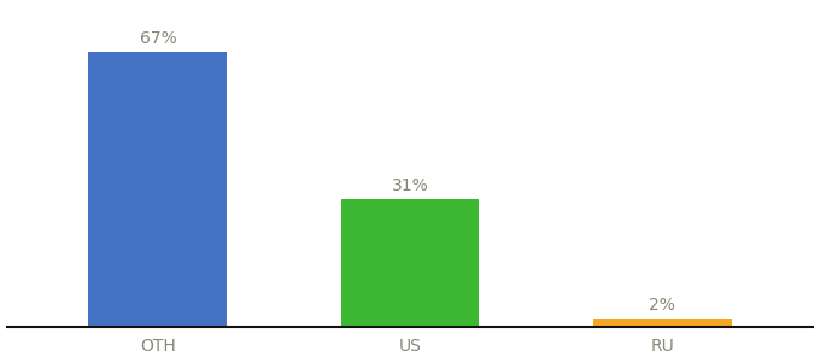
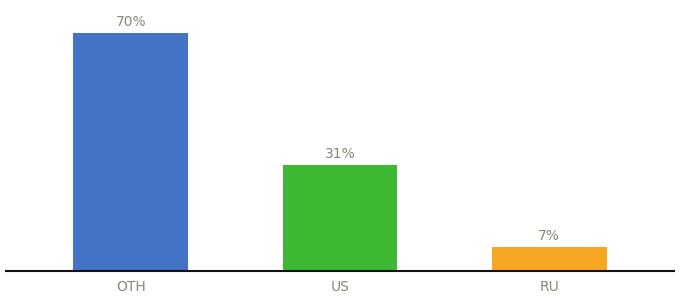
OTH: 67% -> 70%
RU: 2% -> 7%
